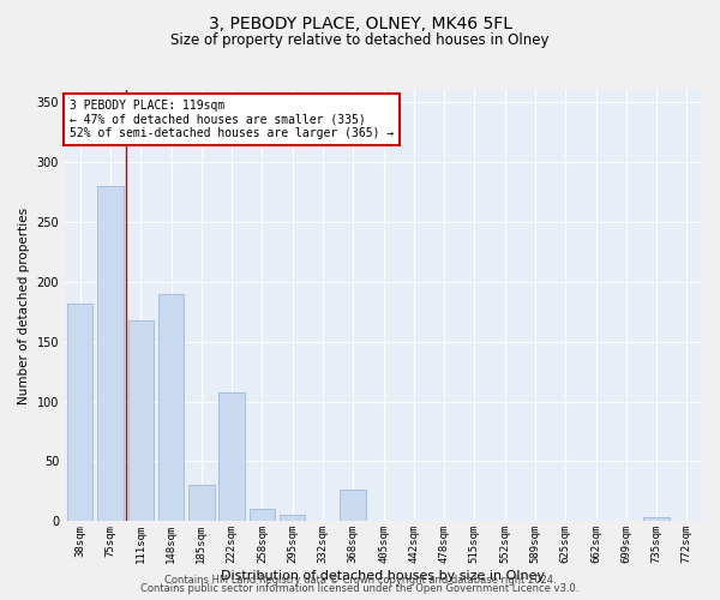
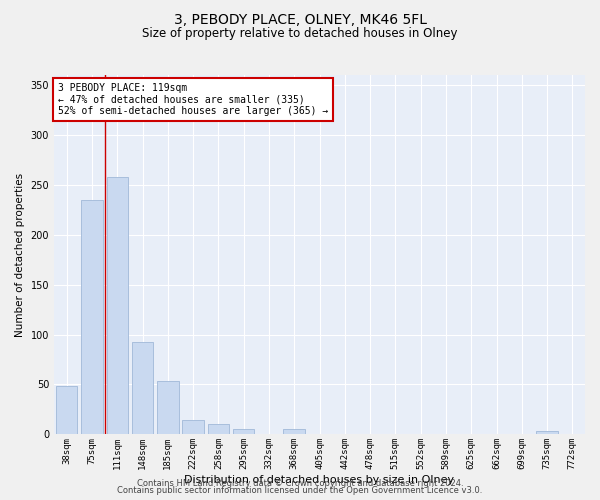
38sqm: 182 -> 48
75sqm: 280 -> 235
111sqm: 168 -> 258
148sqm: 190 -> 93
185sqm: 30 -> 54
222sqm: 108 -> 14
368sqm: 26 -> 5
